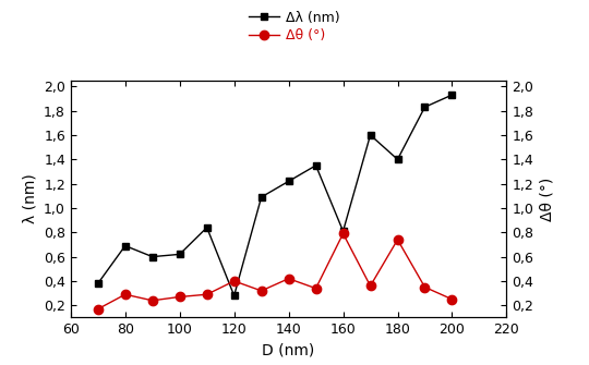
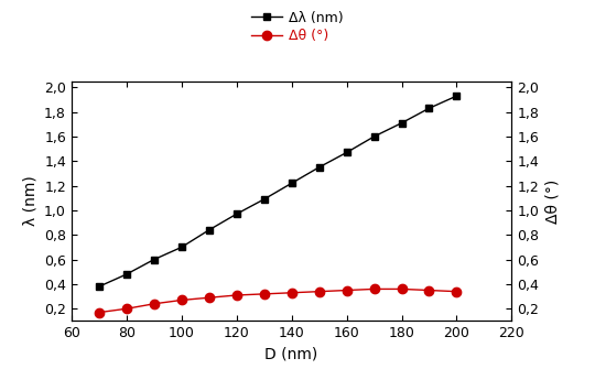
Δλ (nm)/80: 0,69 -> 0,48
Δθ (°)/80: 0,29 -> 0,20
Δλ (nm)/100: 0,62 -> 0,70
Δλ (nm)/120: 0,28 -> 0,97
Δθ (°)/120: 0,40 -> 0,31
Δθ (°)/140: 0,42 -> 0,33
Δλ (nm)/160: 0,81 -> 1,47
Δθ (°)/160: 0,79 -> 0,35
Δλ (nm)/180: 1,40 -> 1,71
Δθ (°)/180: 0,74 -> 0,36
Δθ (°)/200: 0,25 -> 0,34
